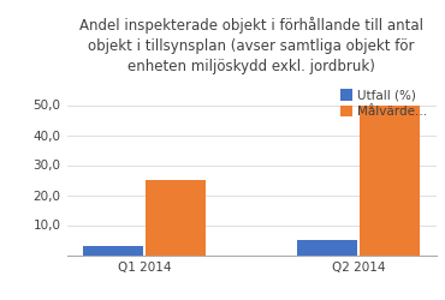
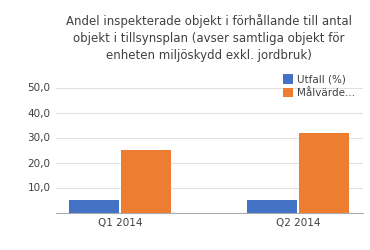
Utfall (%)/Q1 2014: 3 -> 5
Målvärde.../Q2 2014: 50 -> 32
